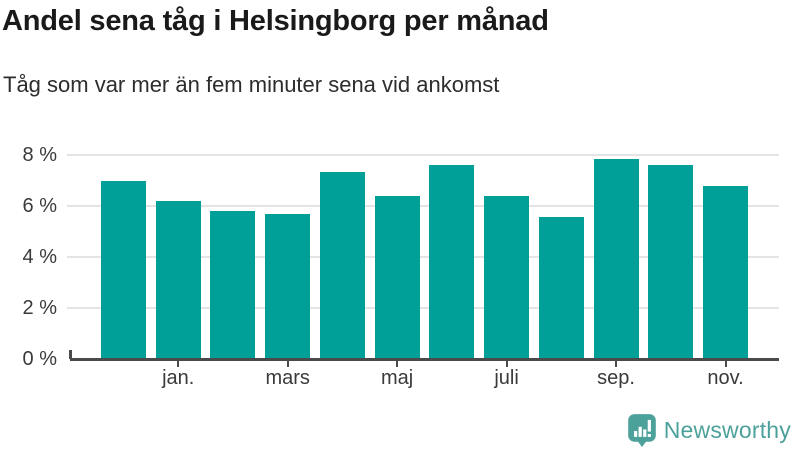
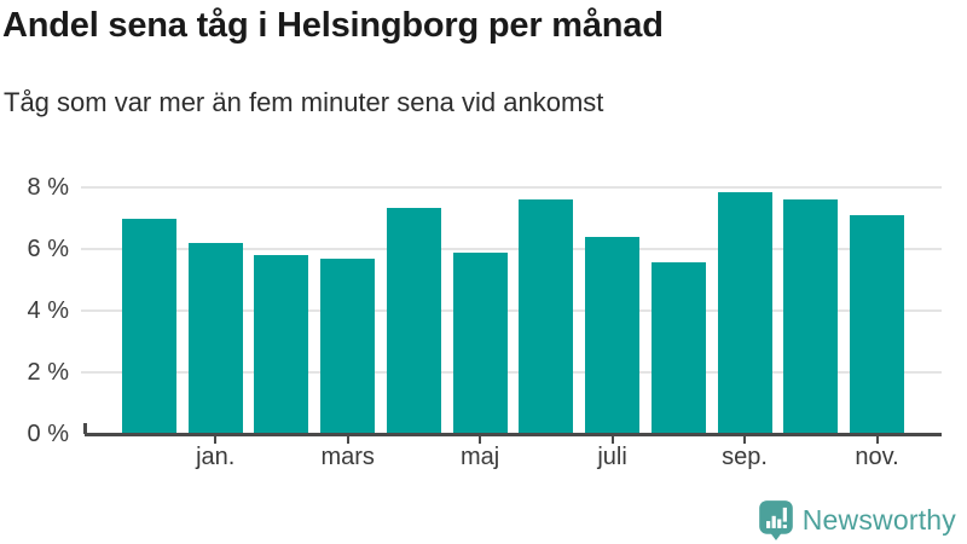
maj: 6.4% -> 5.9%
nov.: 6.8% -> 7.1%
